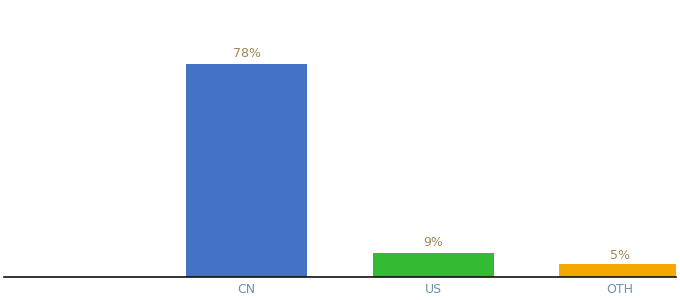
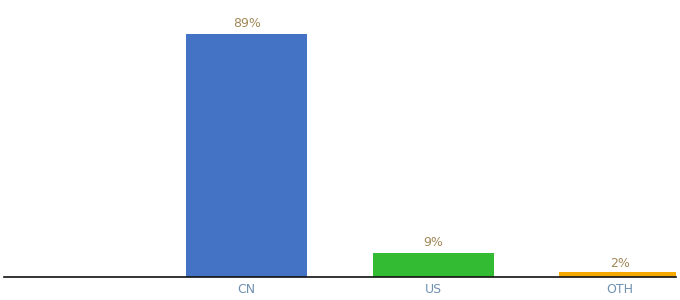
CN: 78% -> 89%
OTH: 5% -> 2%
